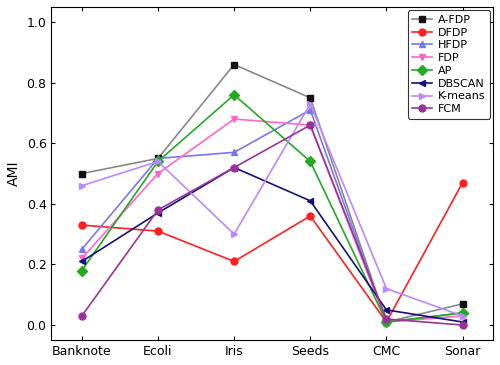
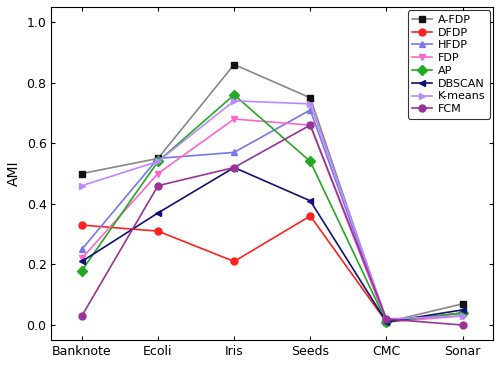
FCM/Ecoli: 0.38 -> 0.46
K-means/Iris: 0.30 -> 0.74
DBSCAN/CMC: 0.05 -> 0.01
K-means/CMC: 0.12 -> 0.02
DFDP/Sonar: 0.47 -> 0.04
DBSCAN/Sonar: 0.01 -> 0.05
